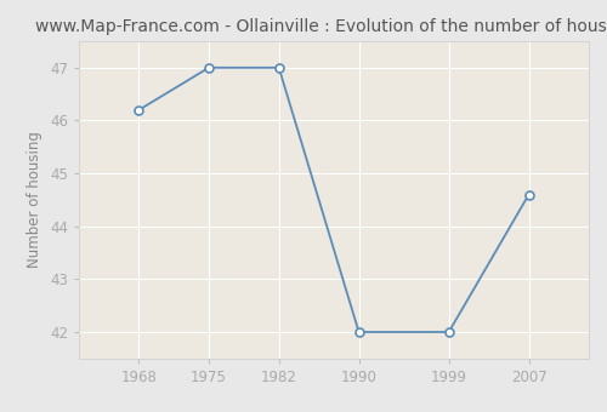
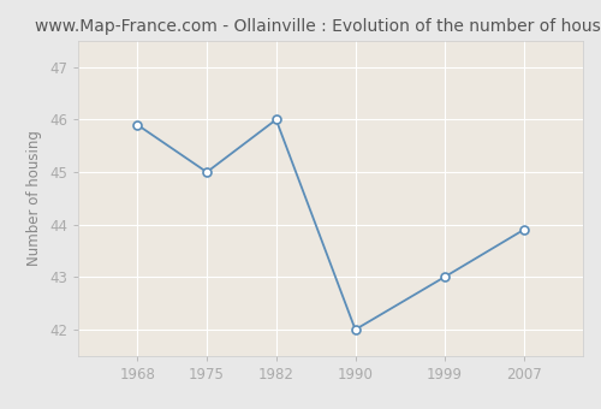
1968: 46.2 -> 45.9
1975: 47.0 -> 45.0
1982: 47.0 -> 46.0
1999: 42.0 -> 43.0
2007: 44.6 -> 43.9
